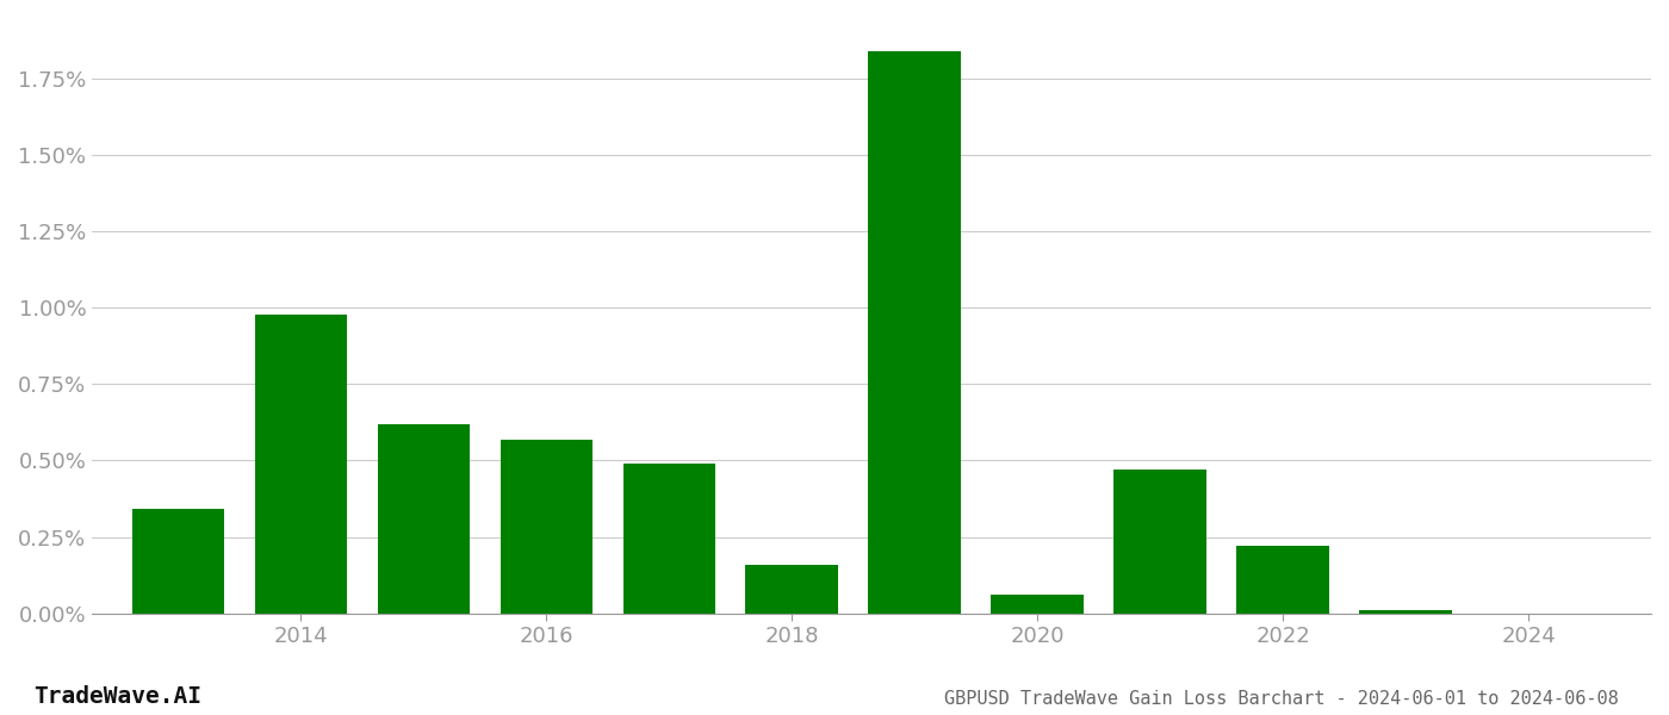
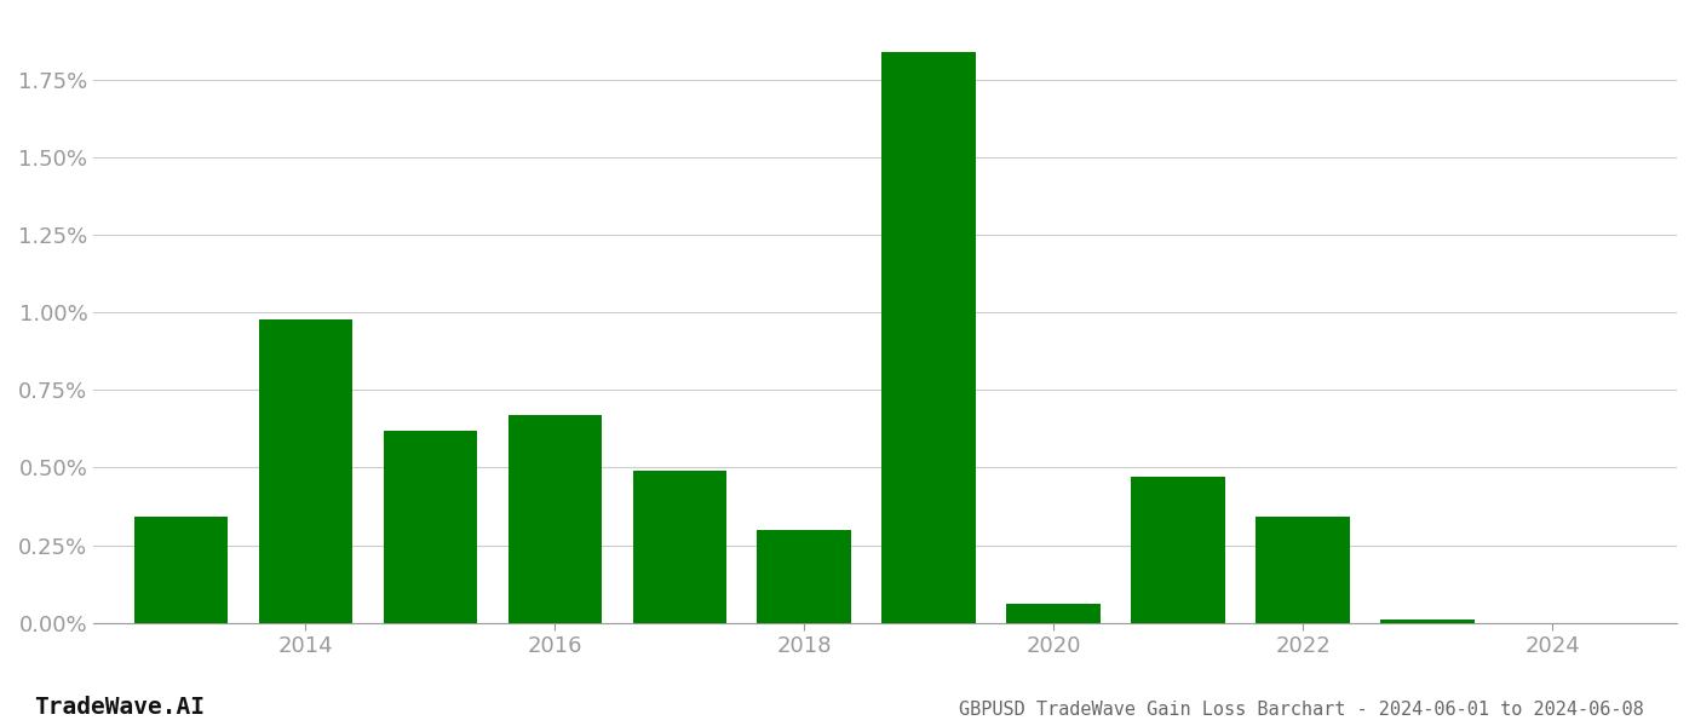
2016: 0.57% -> 0.67%
2018: 0.16% -> 0.30%
2022: 0.22% -> 0.34%
